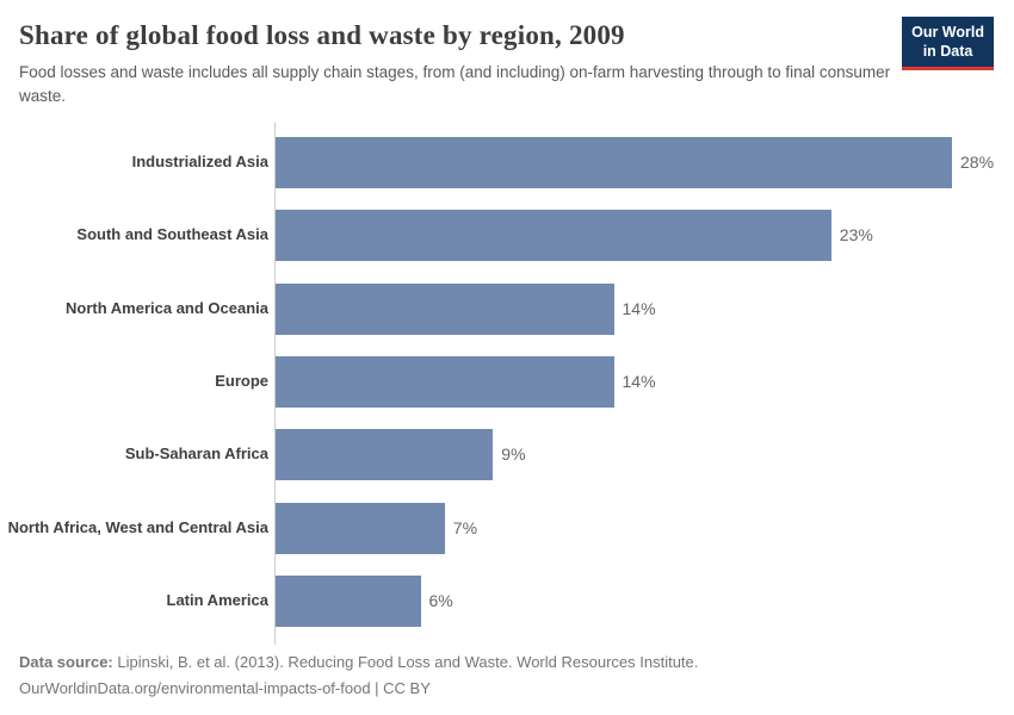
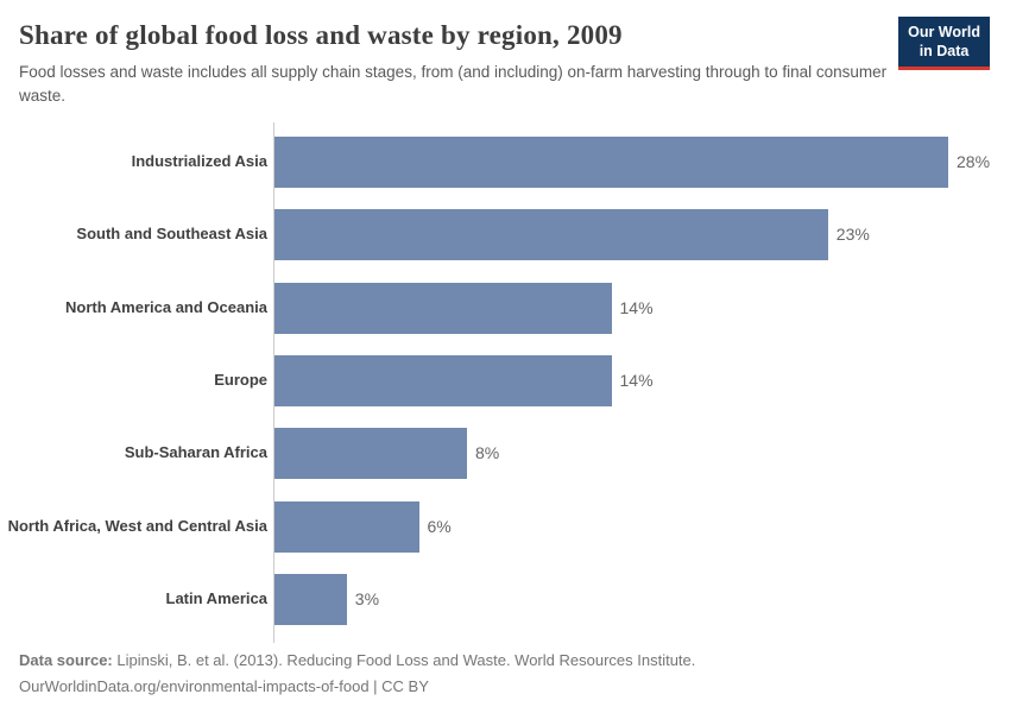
Sub-Saharan Africa: 9% -> 8%
North Africa, West and Central Asia: 7% -> 6%
Latin America: 6% -> 3%
